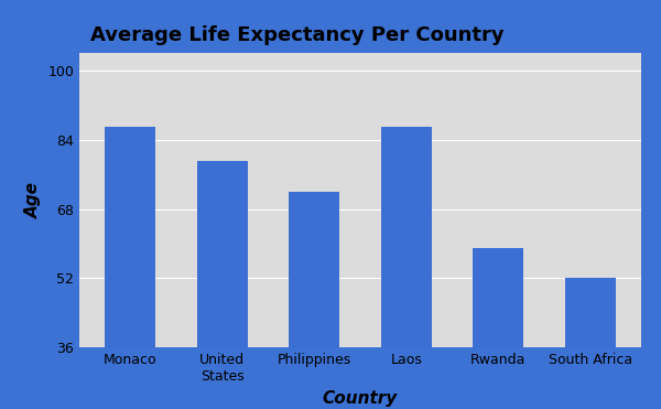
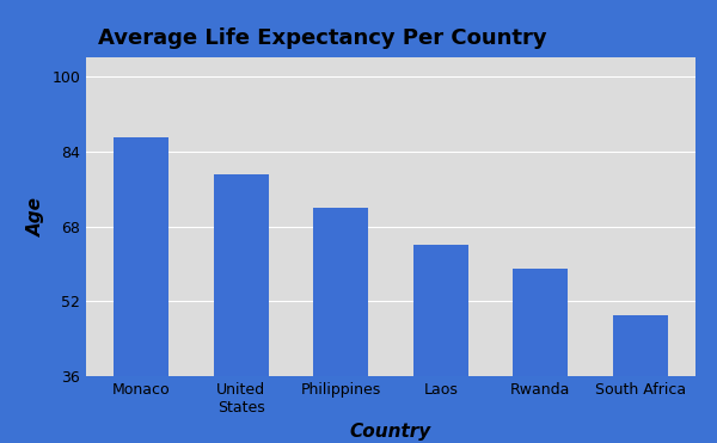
Laos: 87 -> 64
South Africa: 52 -> 49
